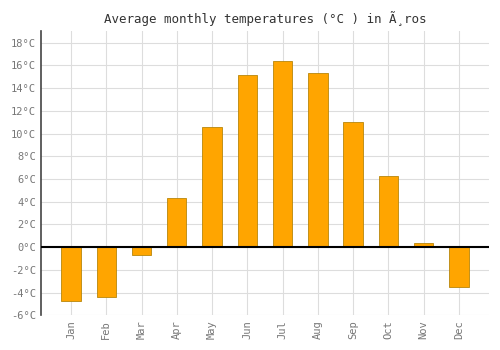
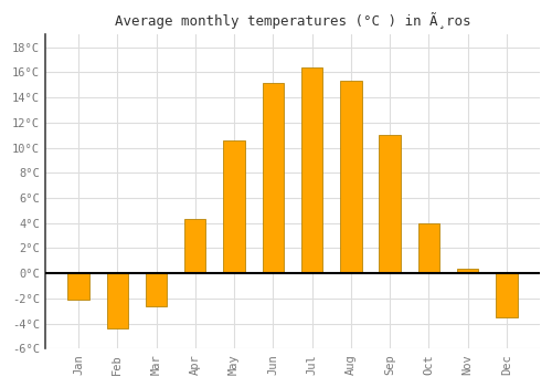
Jan: -4.7°C -> -2.1°C
Mar: -0.7°C -> -2.6°C
Oct: 6.3°C -> 4.0°C
